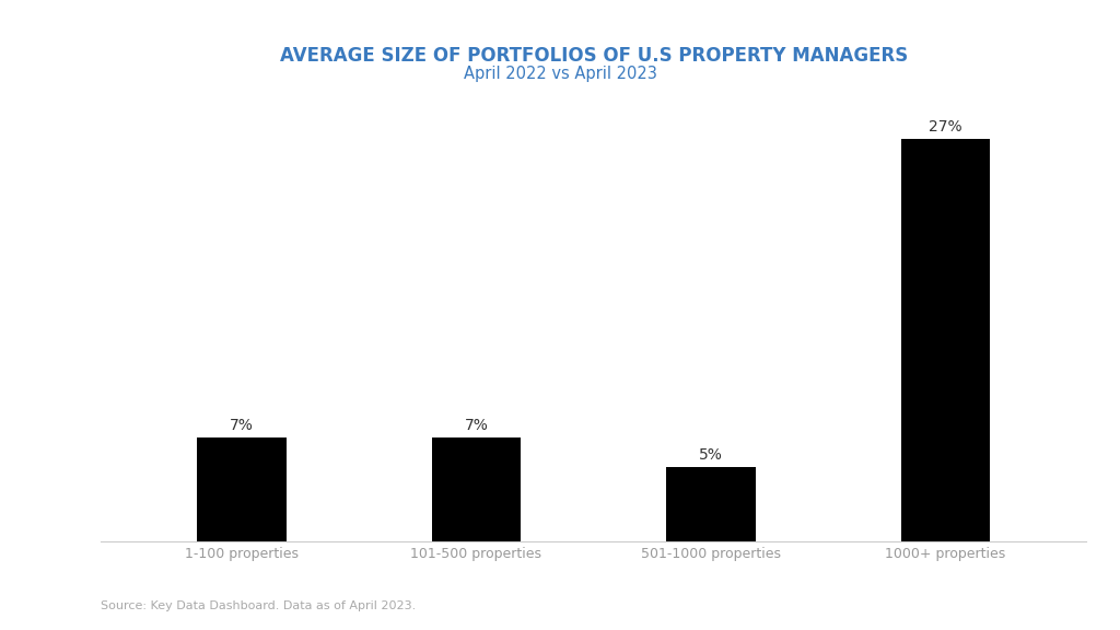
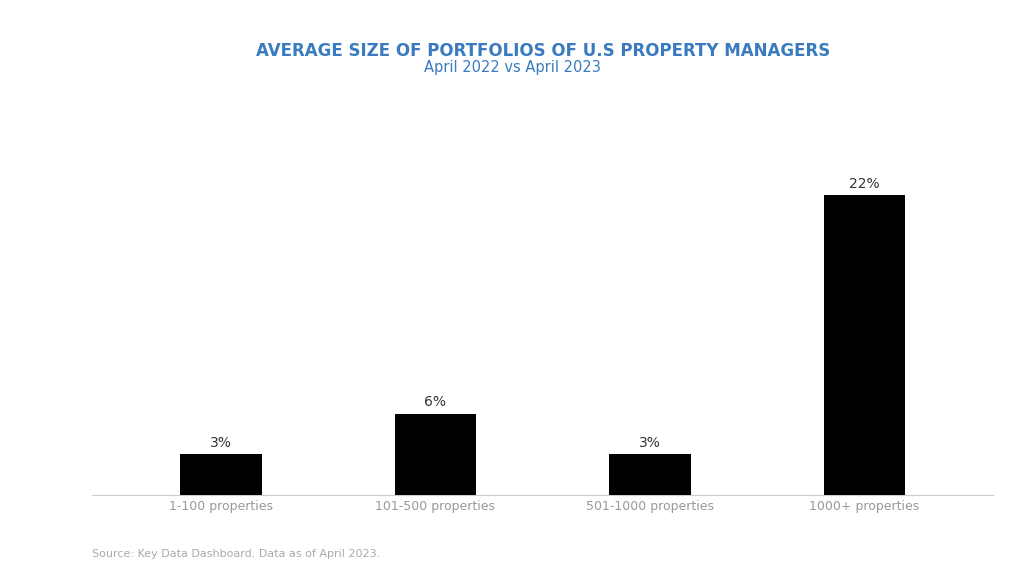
1-100 properties: 7% -> 3%
101-500 properties: 7% -> 6%
501-1000 properties: 5% -> 3%
1000+ properties: 27% -> 22%
